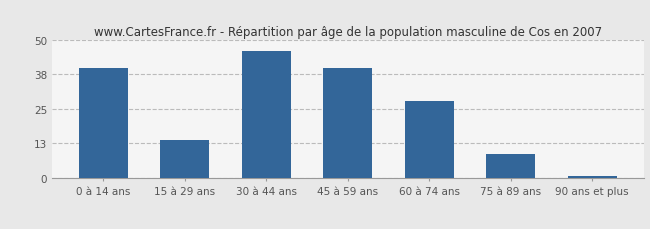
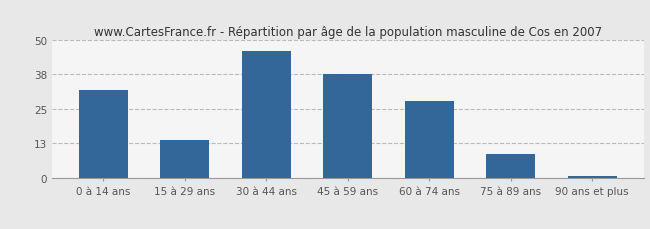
0 à 14 ans: 40 -> 32
45 à 59 ans: 40 -> 38
